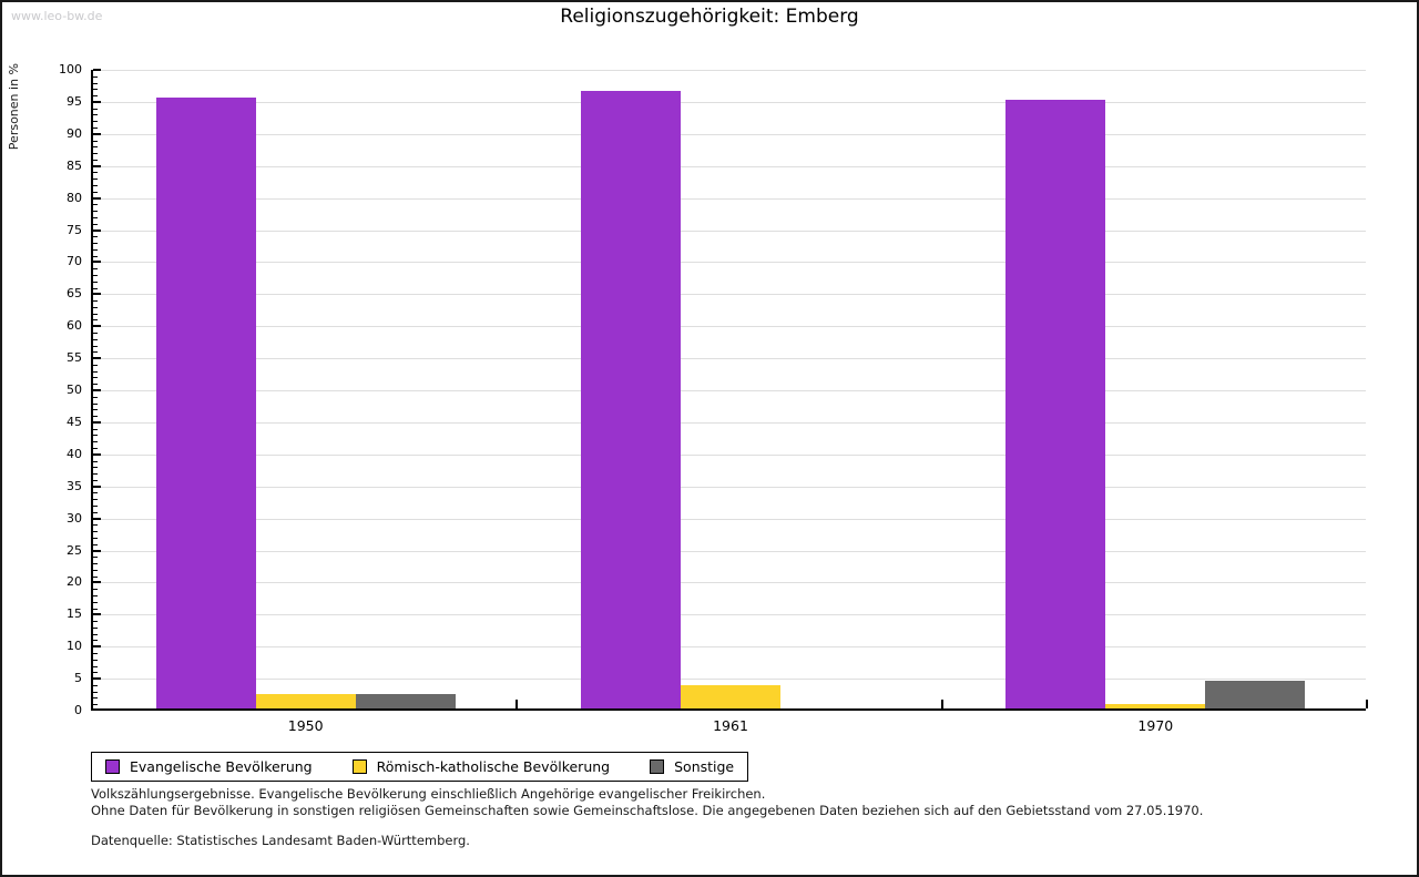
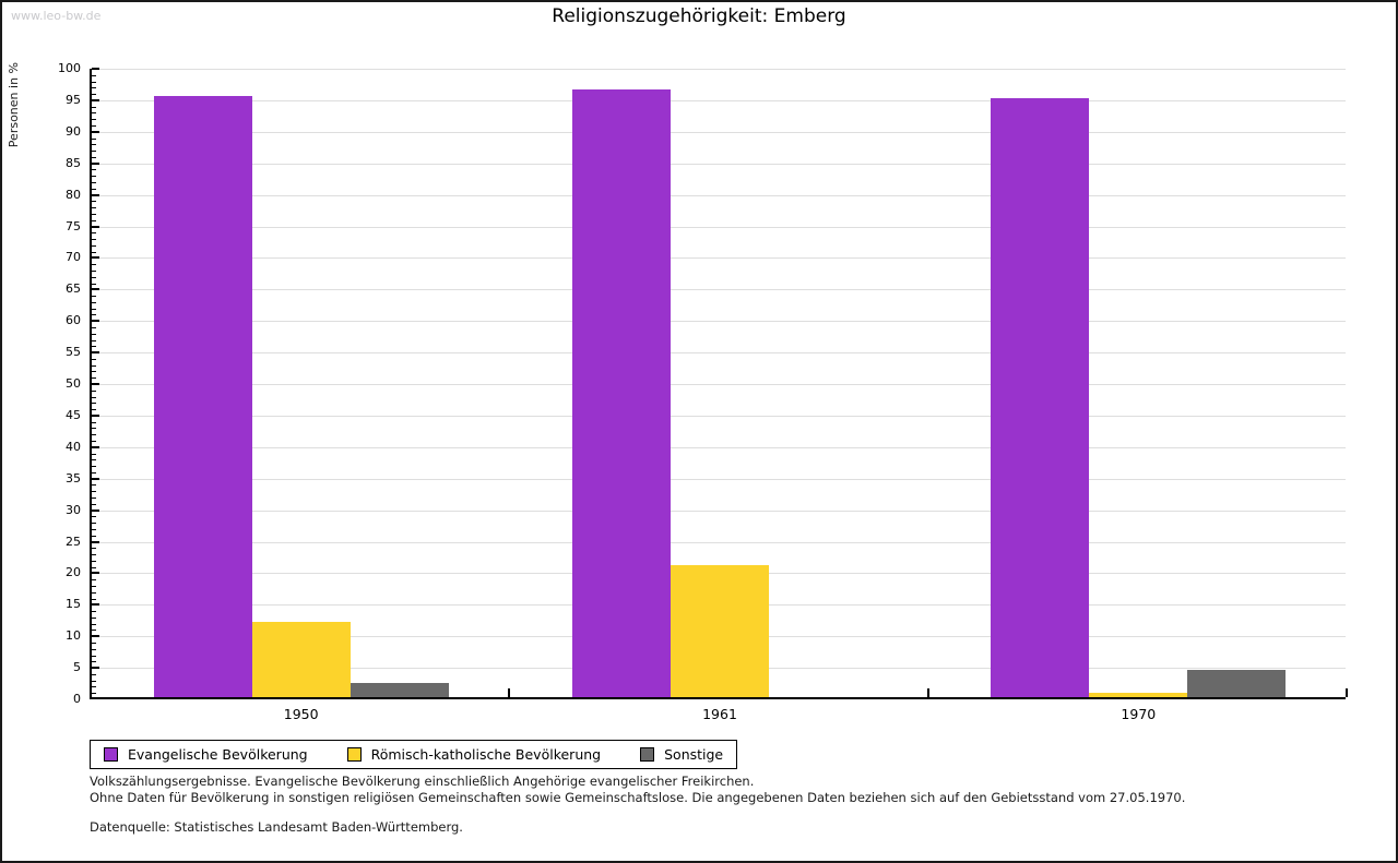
Römisch-katholische Bevölkerung/1950: 2 -> 12
Römisch-katholische Bevölkerung/1961: 4 -> 21
